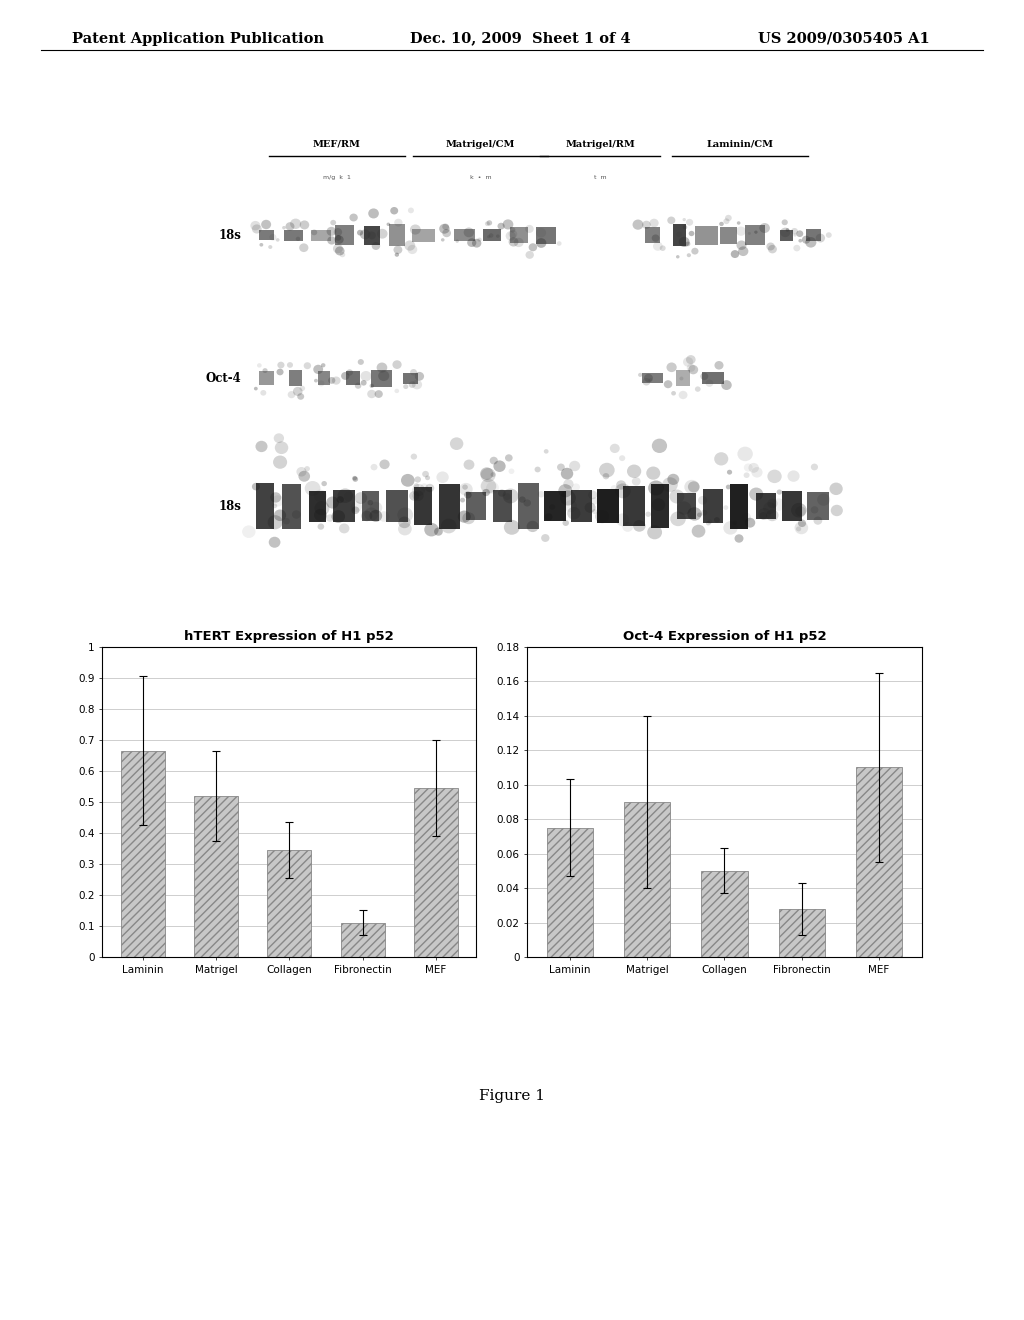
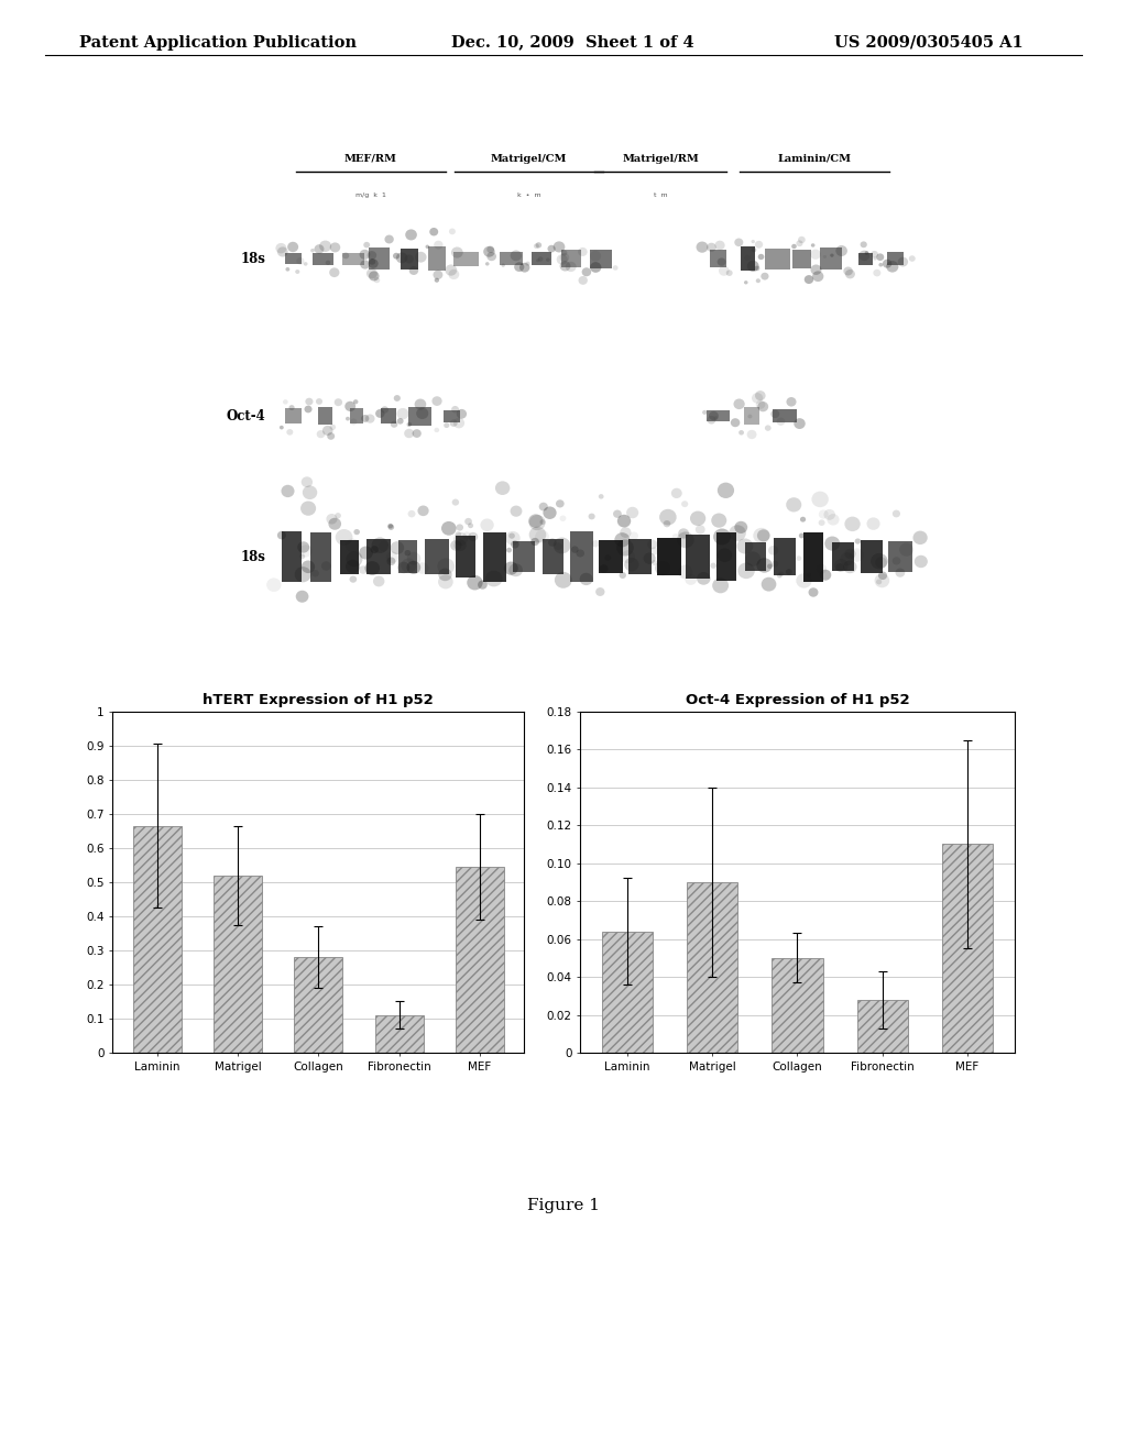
hTERT Expression of H1 p52/Collagen: 0.345 -> 0.280
Oct-4 Expression of H1 p52/Laminin: 0.075 -> 0.064
